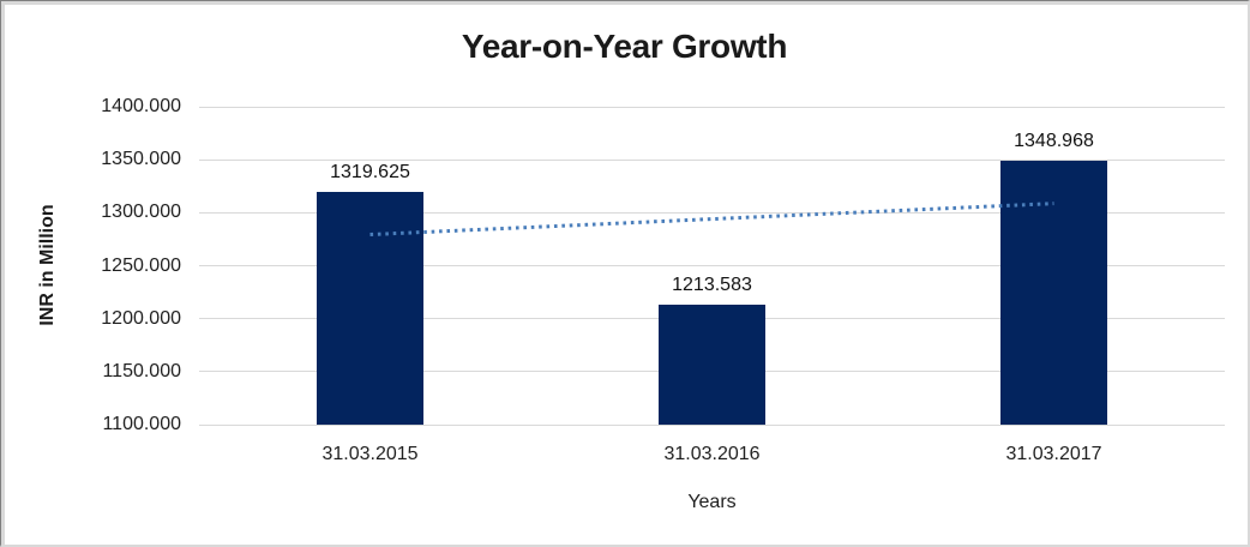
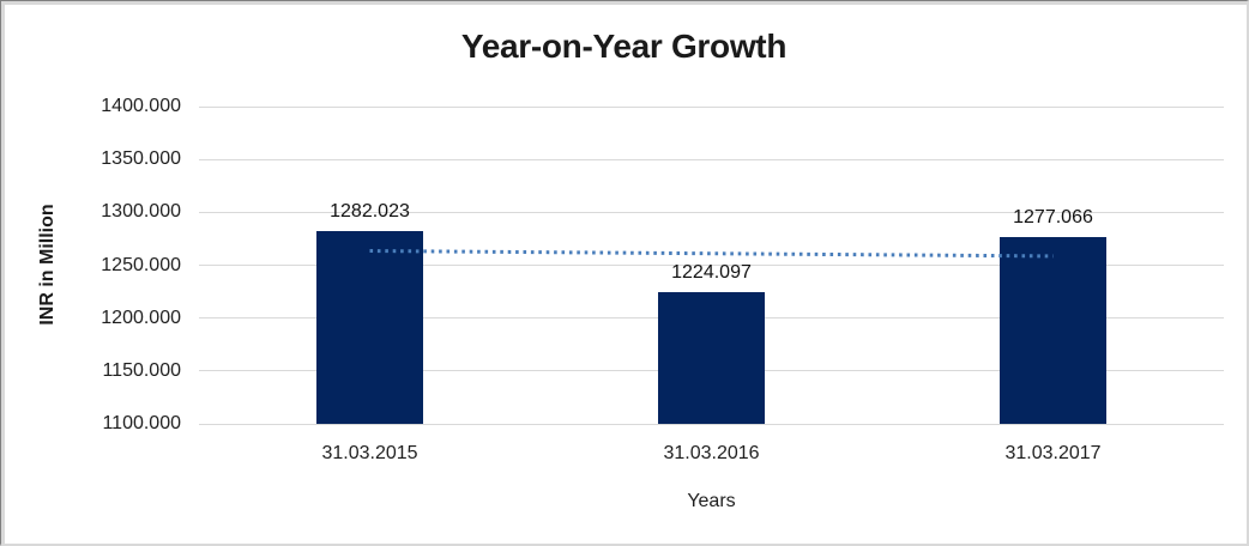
31.03.2015: 1319.625 -> 1282.023
31.03.2016: 1213.583 -> 1224.097
31.03.2017: 1348.968 -> 1277.066
